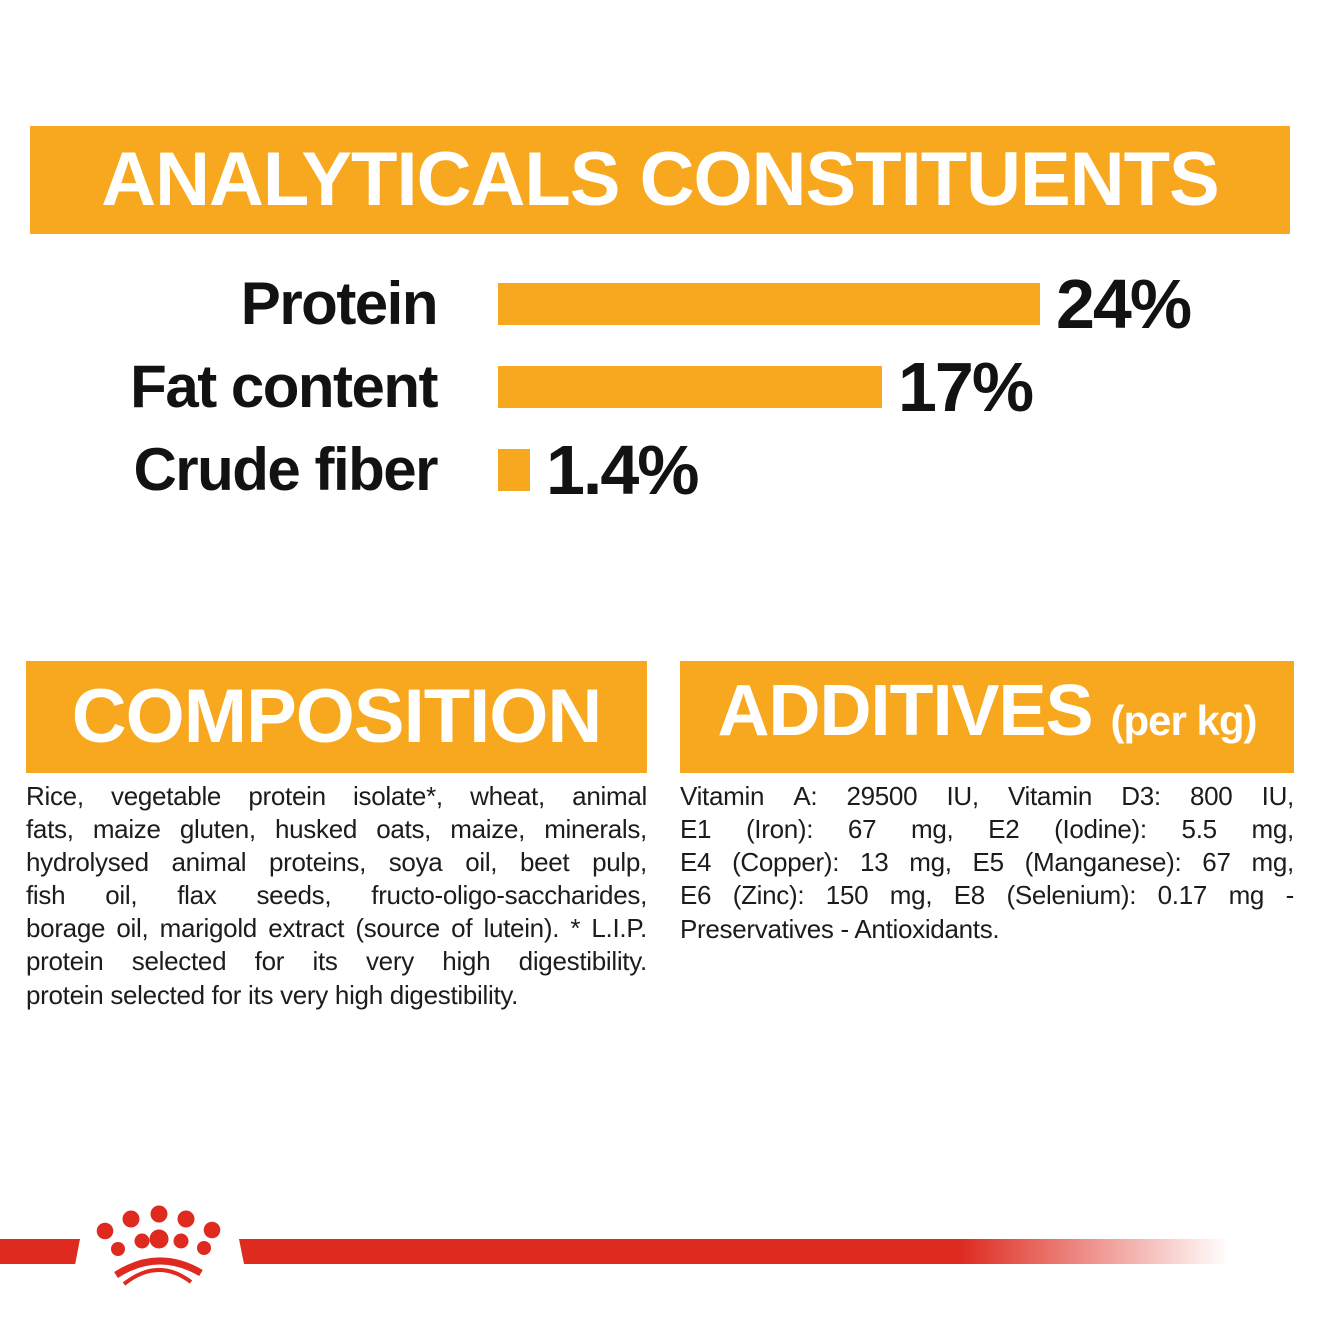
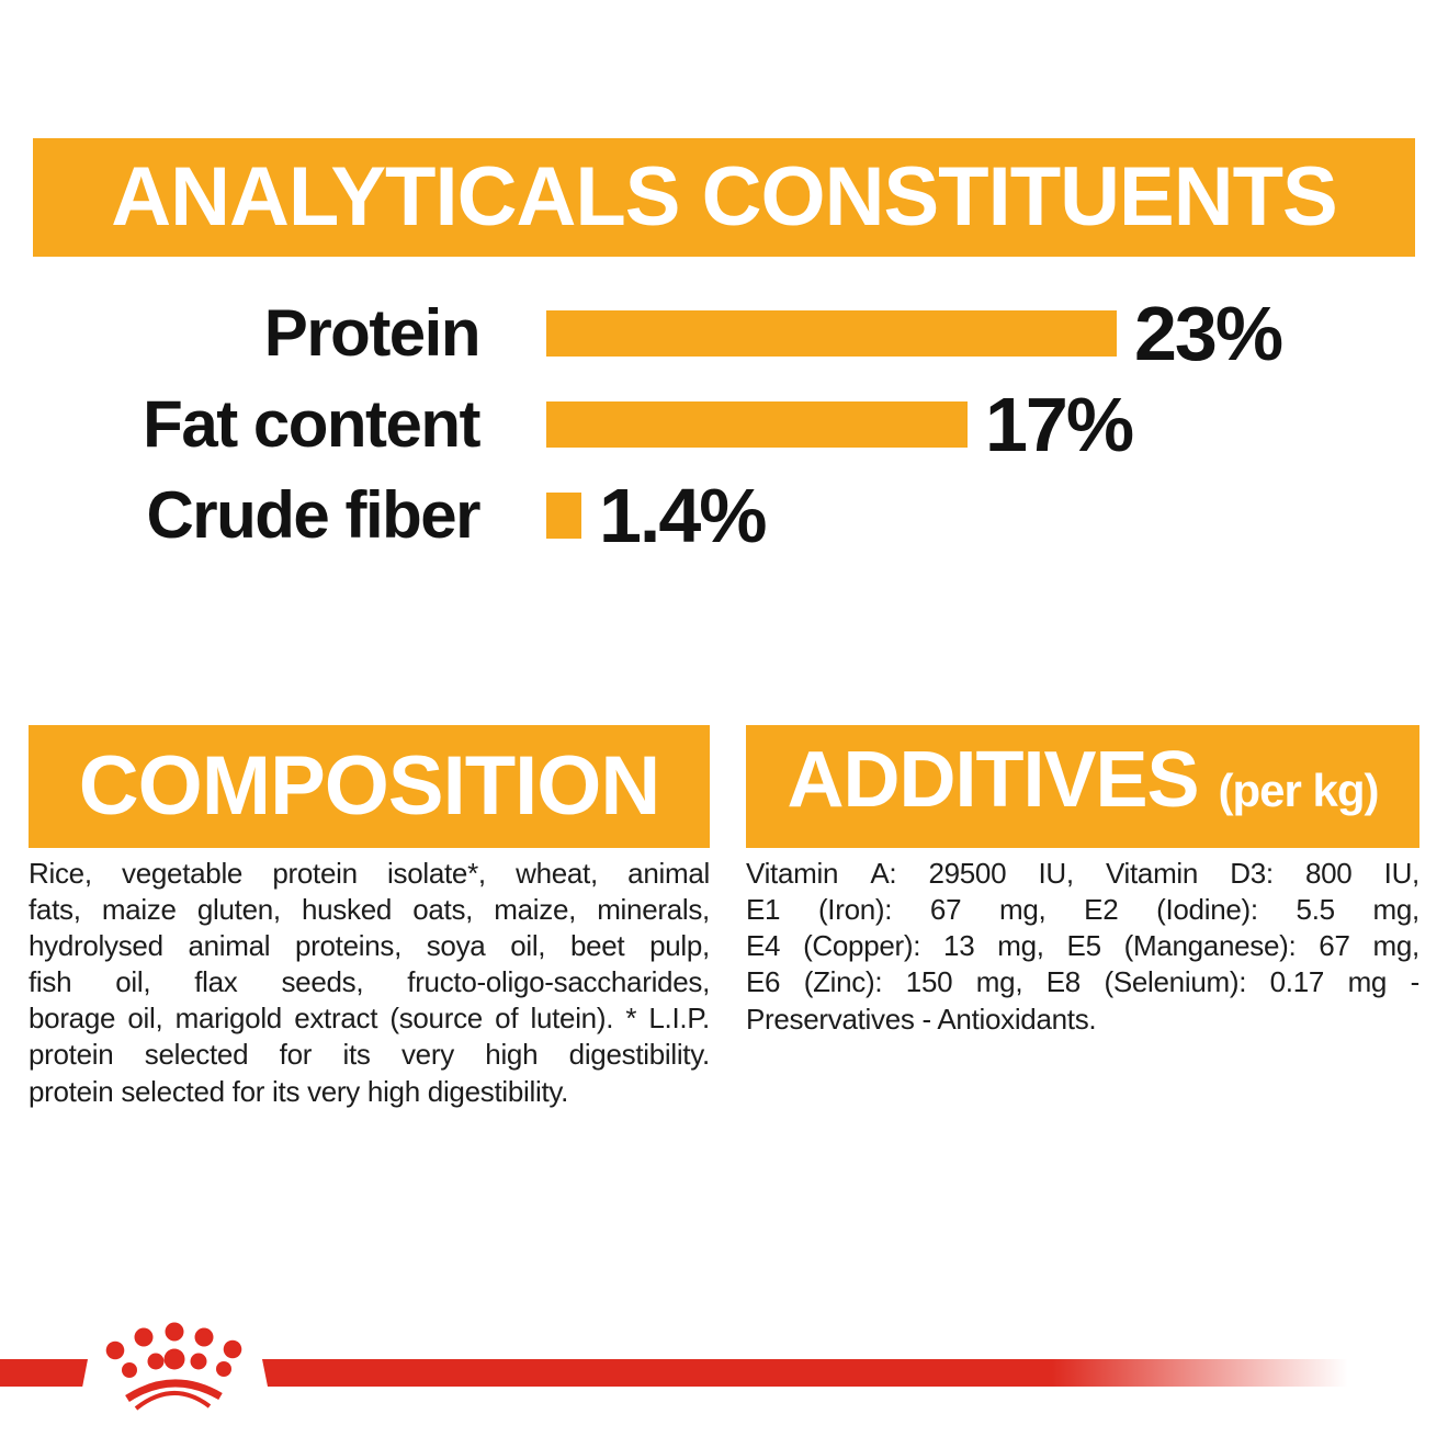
Protein: 24% -> 23%
